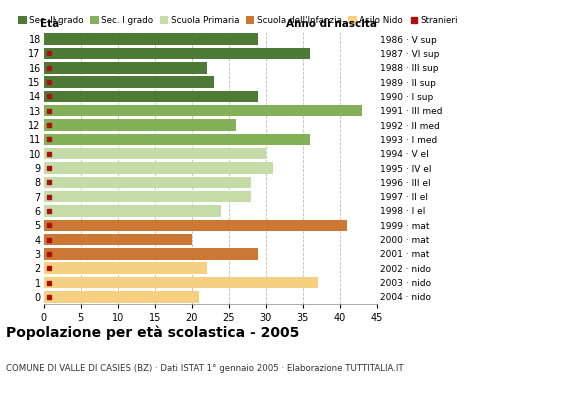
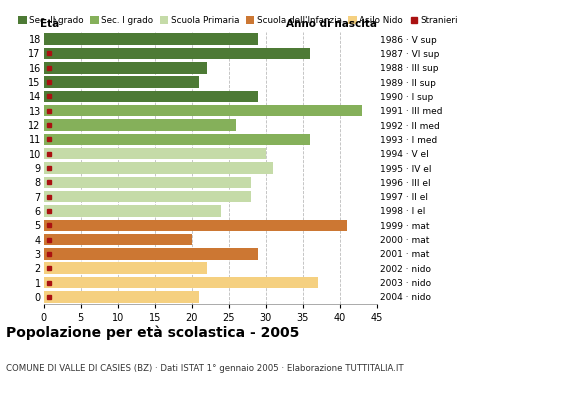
15: 23 -> 21
